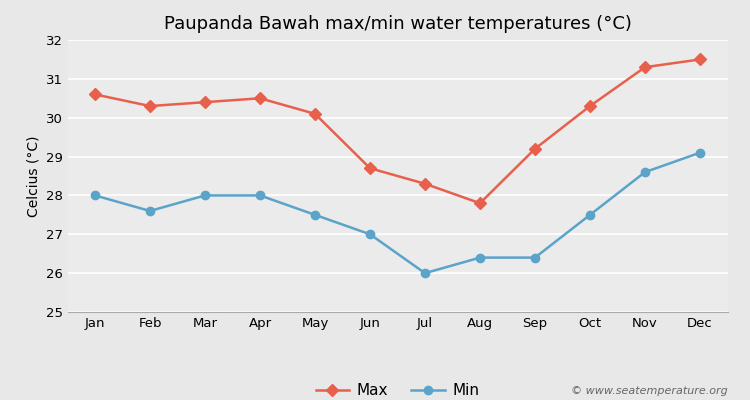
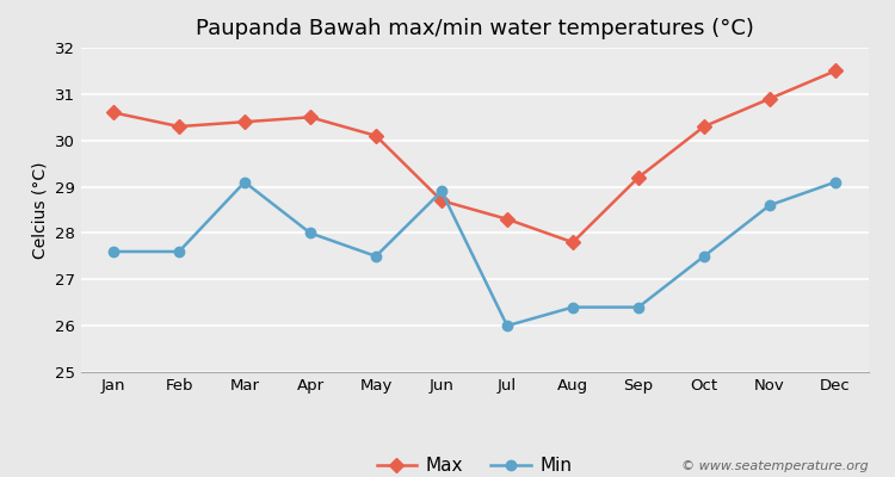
Min/Jan: 28.0 -> 27.6
Min/Mar: 28.0 -> 29.1
Min/Jun: 27.0 -> 28.9
Max/Nov: 31.3 -> 30.9
